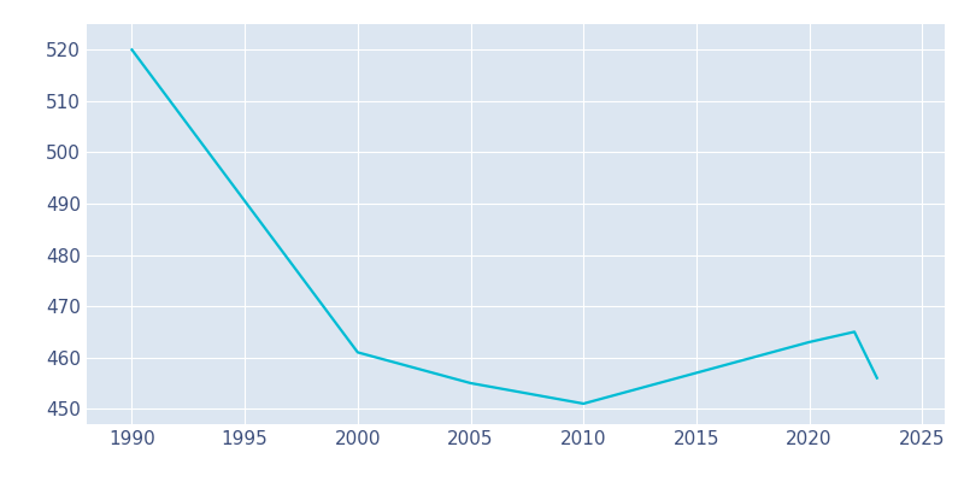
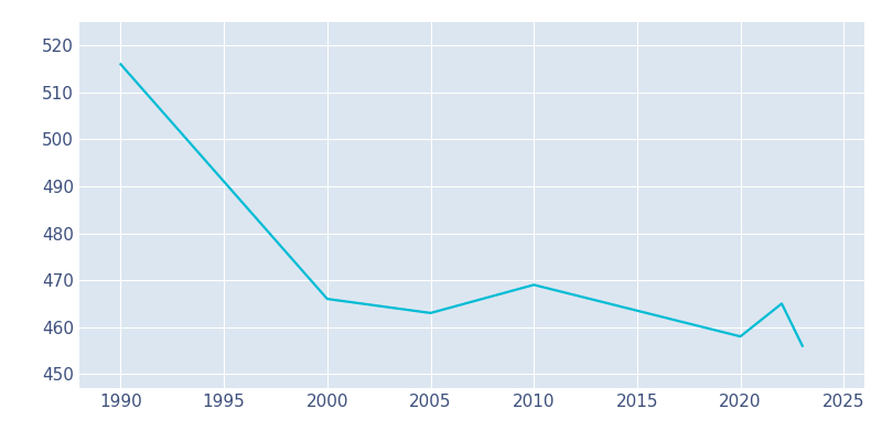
1990: 520 -> 516
2000: 461 -> 466
2005: 455 -> 463
2010: 451 -> 469
2020: 463 -> 458
